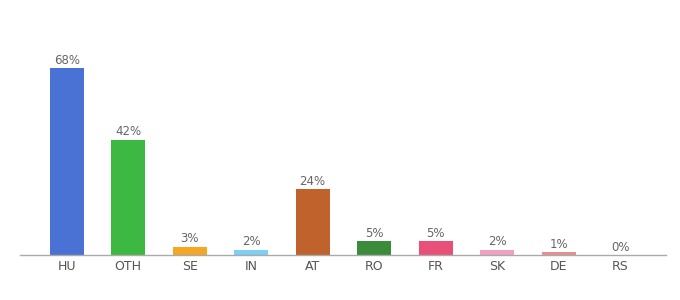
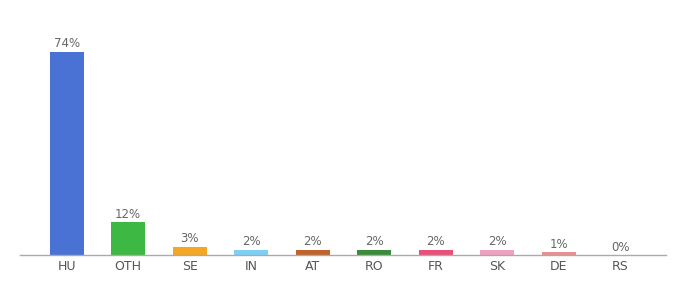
HU: 68% -> 74%
OTH: 42% -> 12%
AT: 24% -> 2%
RO: 5% -> 2%
FR: 5% -> 2%
